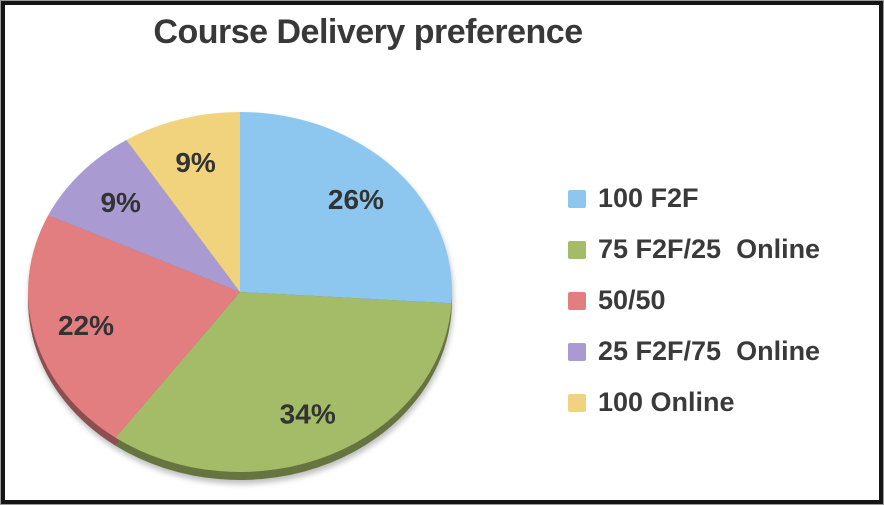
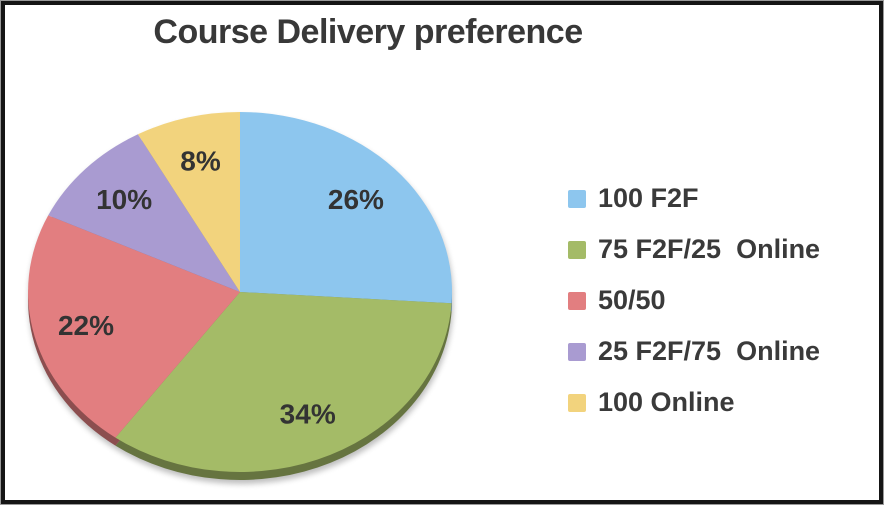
25 F2F/75 Online: 9% -> 10%
100 Online: 9% -> 8%
